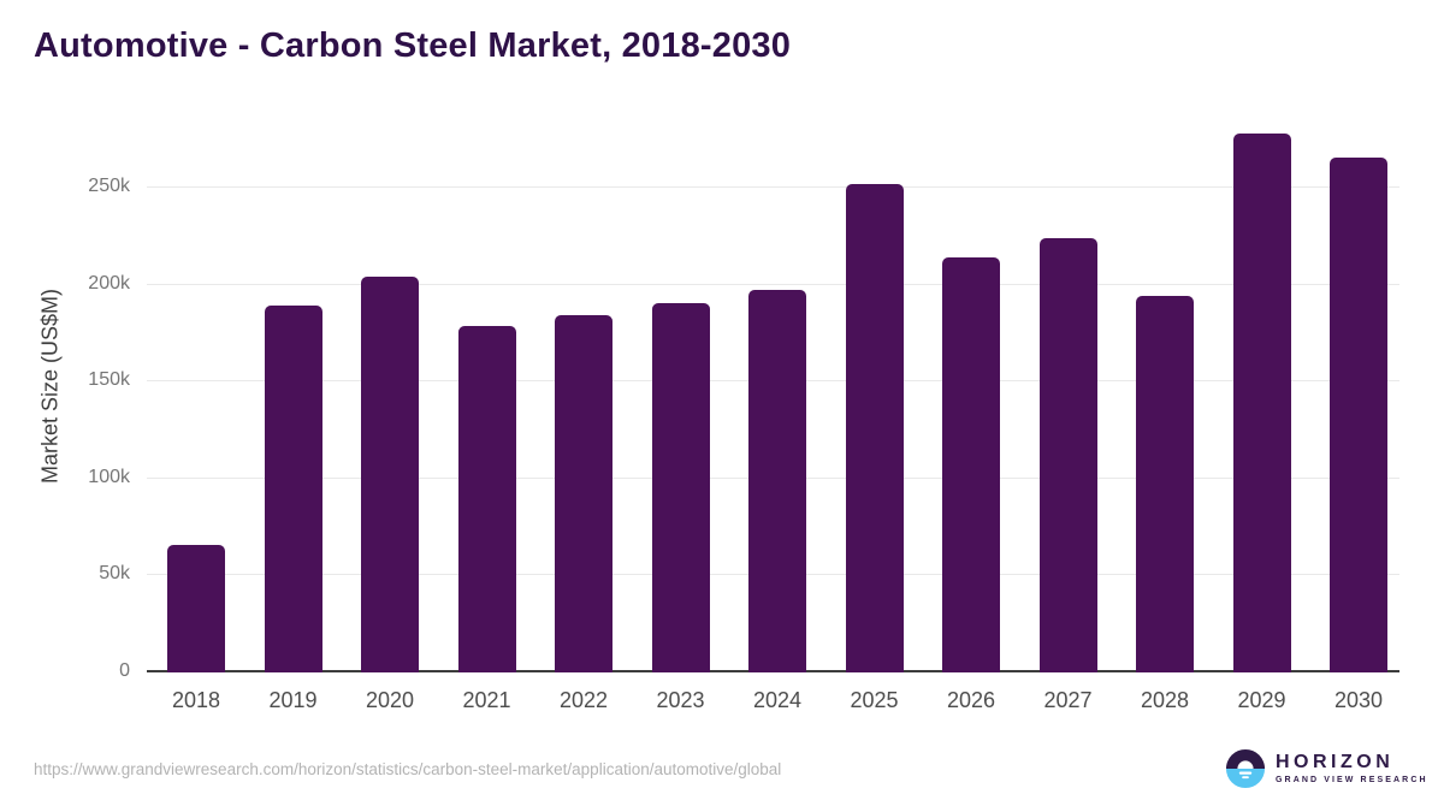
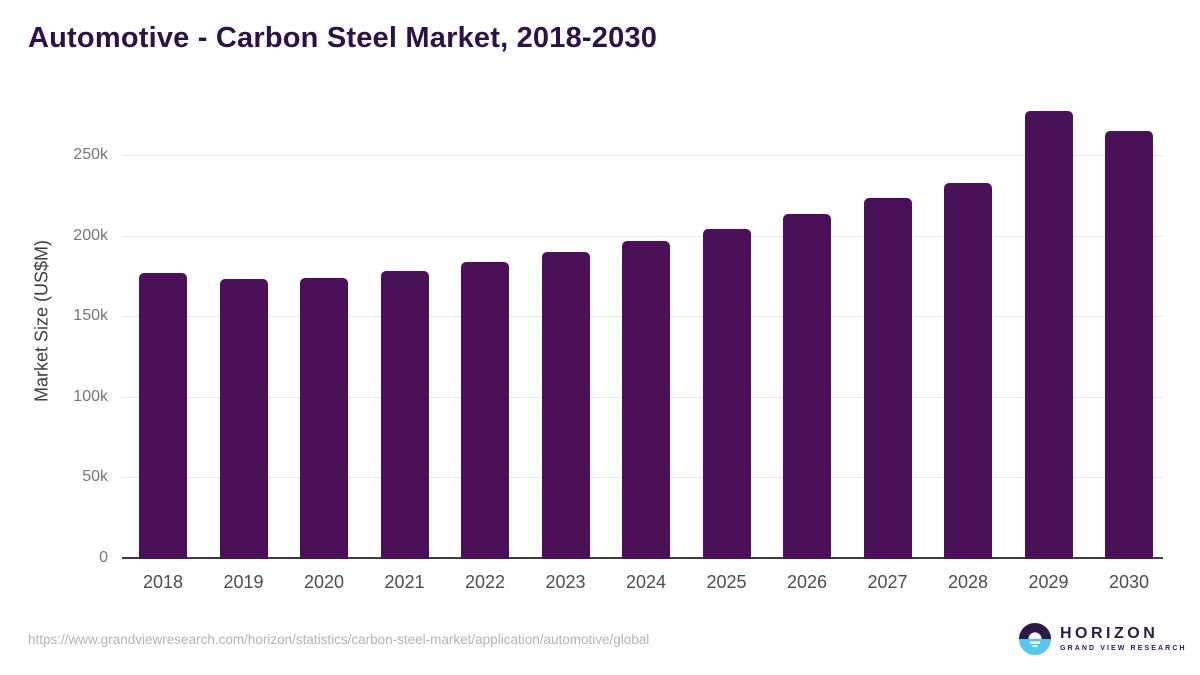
2018: 66k -> 177k
2019: 189k -> 174k
2020: 204k -> 174k
2025: 252k -> 205k
2028: 194k -> 233k
